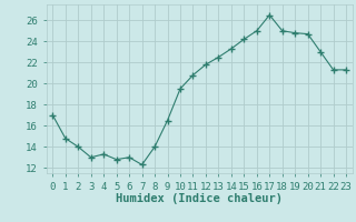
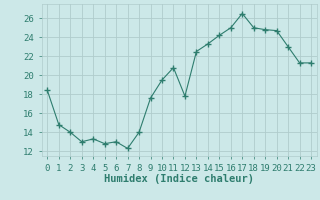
0: 17.0 -> 18.4
9: 16.5 -> 17.6
12: 21.8 -> 17.8
